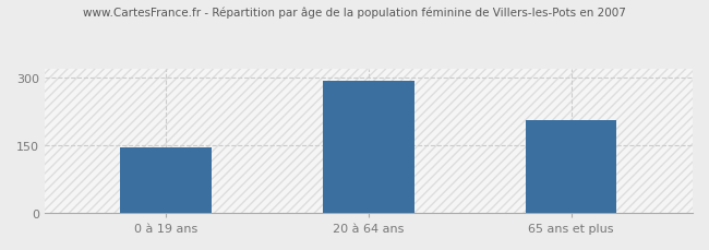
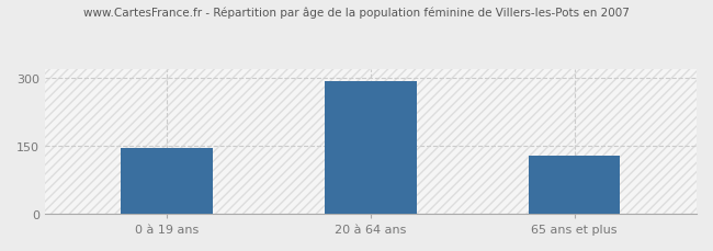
65 ans et plus: 205 -> 128
